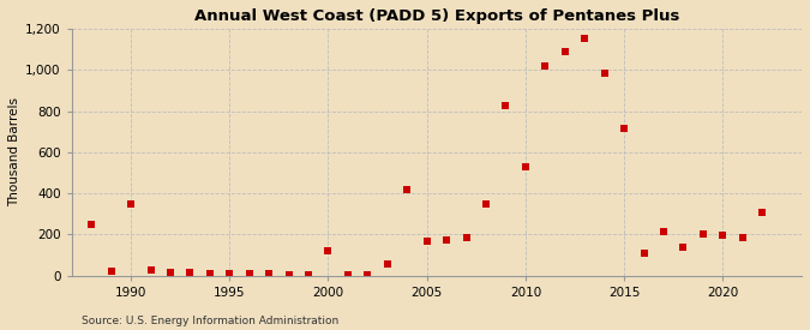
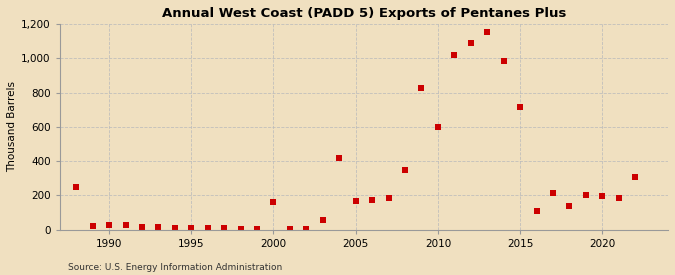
1990: 350 -> 20
2000: 120 -> 160
2010: 530 -> 600
